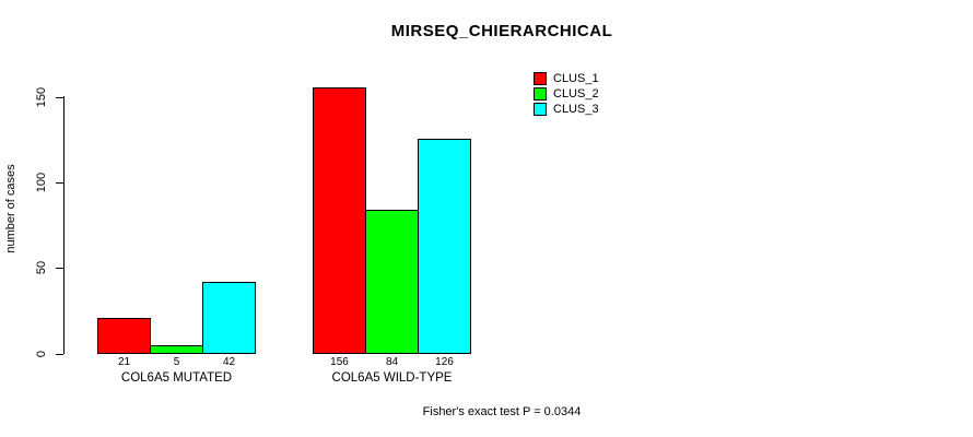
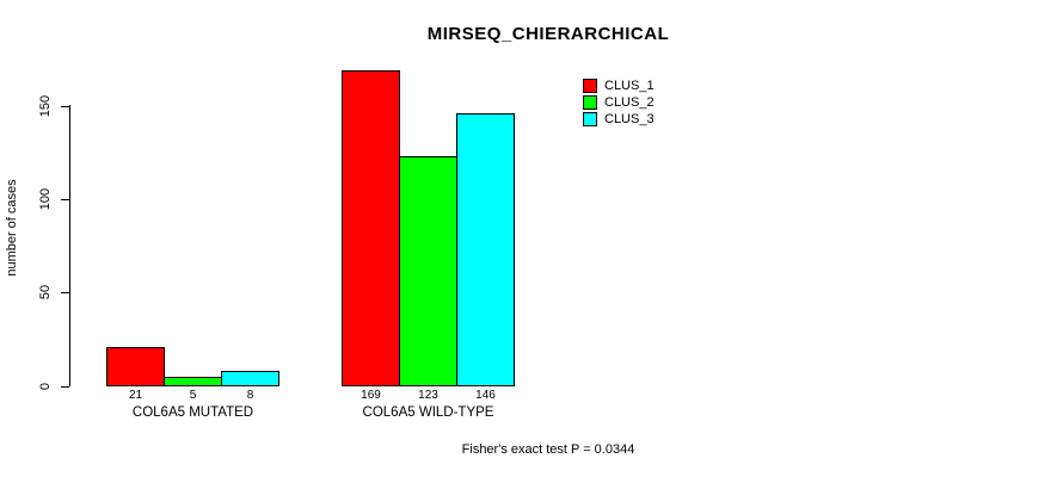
CLUS_3/COL6A5 MUTATED: 42 -> 8
CLUS_1/COL6A5 WILD-TYPE: 156 -> 169
CLUS_2/COL6A5 WILD-TYPE: 84 -> 123
CLUS_3/COL6A5 WILD-TYPE: 126 -> 146
